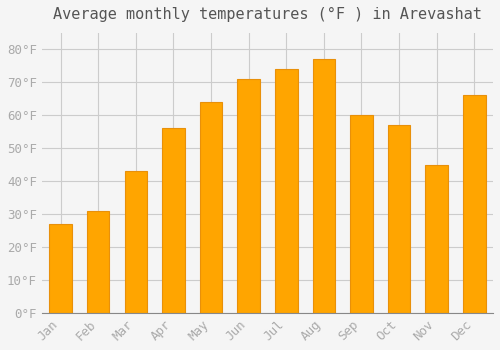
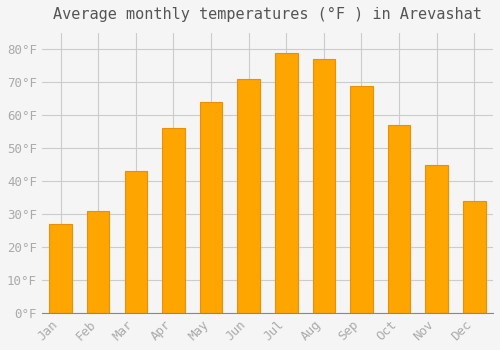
Jul: 74°F -> 79°F
Sep: 60°F -> 69°F
Dec: 66°F -> 34°F
